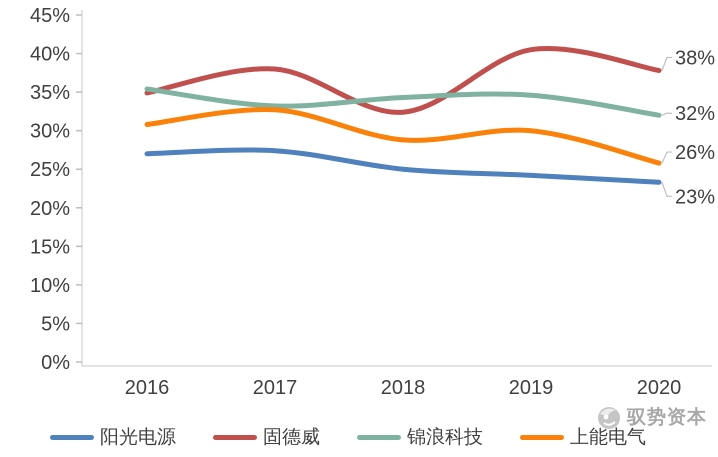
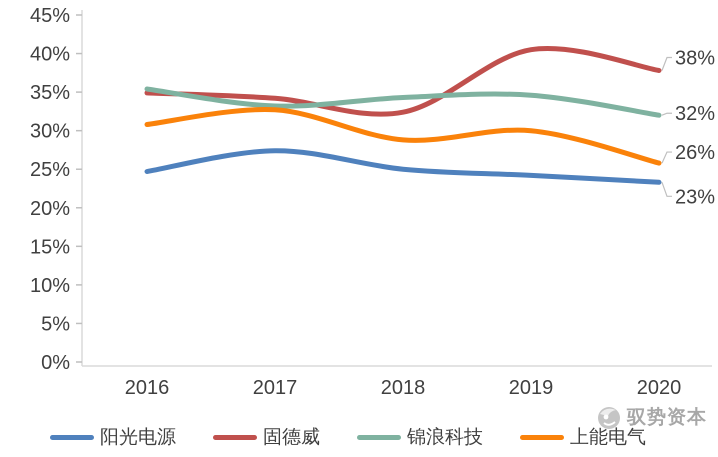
阳光电源/2016: 27% -> 25%
固德威/2017: 38% -> 34%
